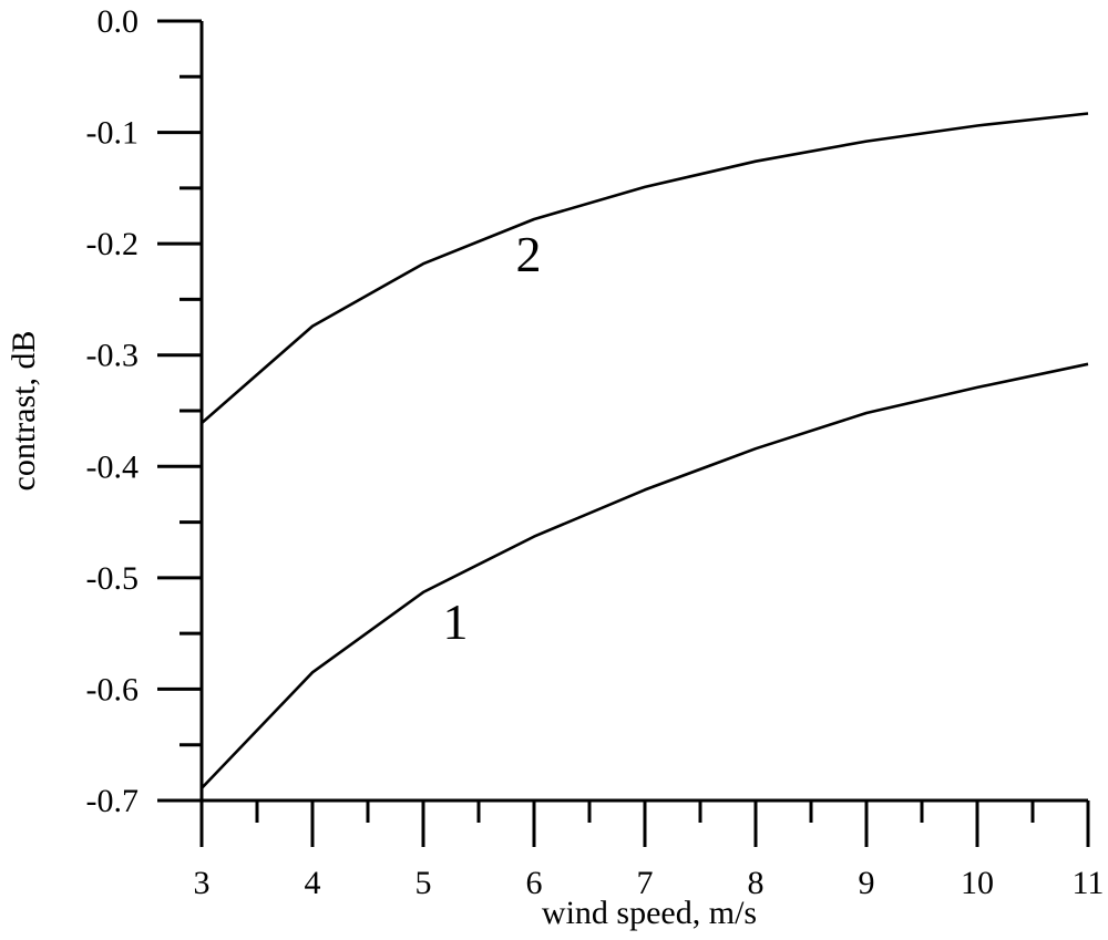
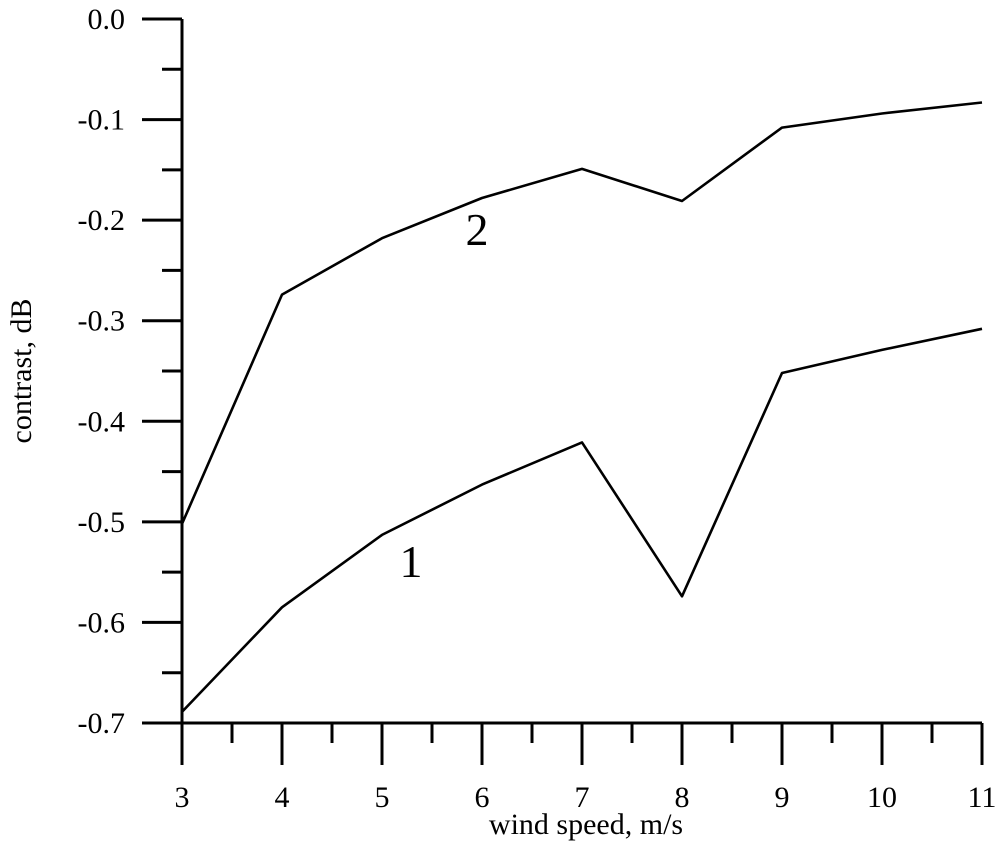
2/3: -0.361 -> -0.502
1/8: -0.384 -> -0.574
2/8: -0.126 -> -0.181
